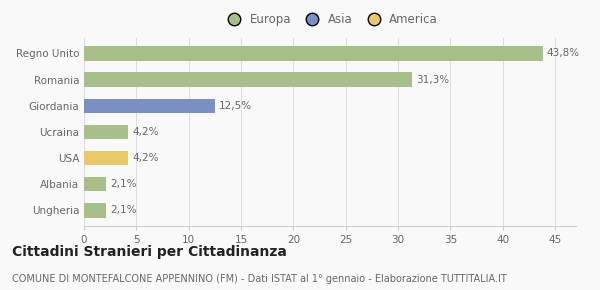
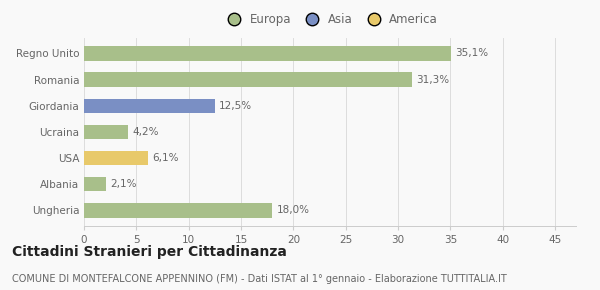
Regno Unito: 43,8% -> 35,1%
USA: 4,2% -> 6,1%
Ungheria: 2,1% -> 18,0%
